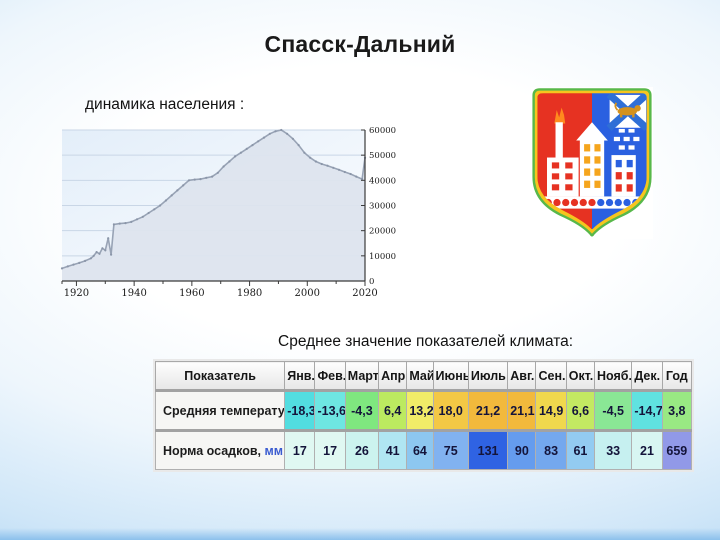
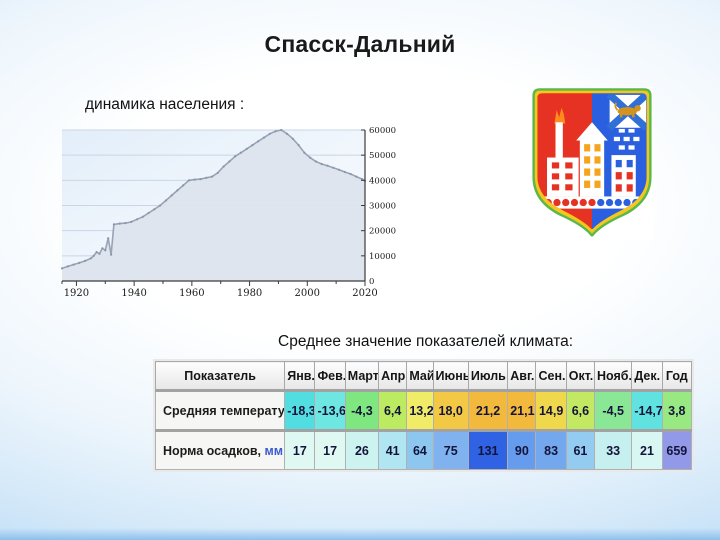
2020: 49000 -> 40000
